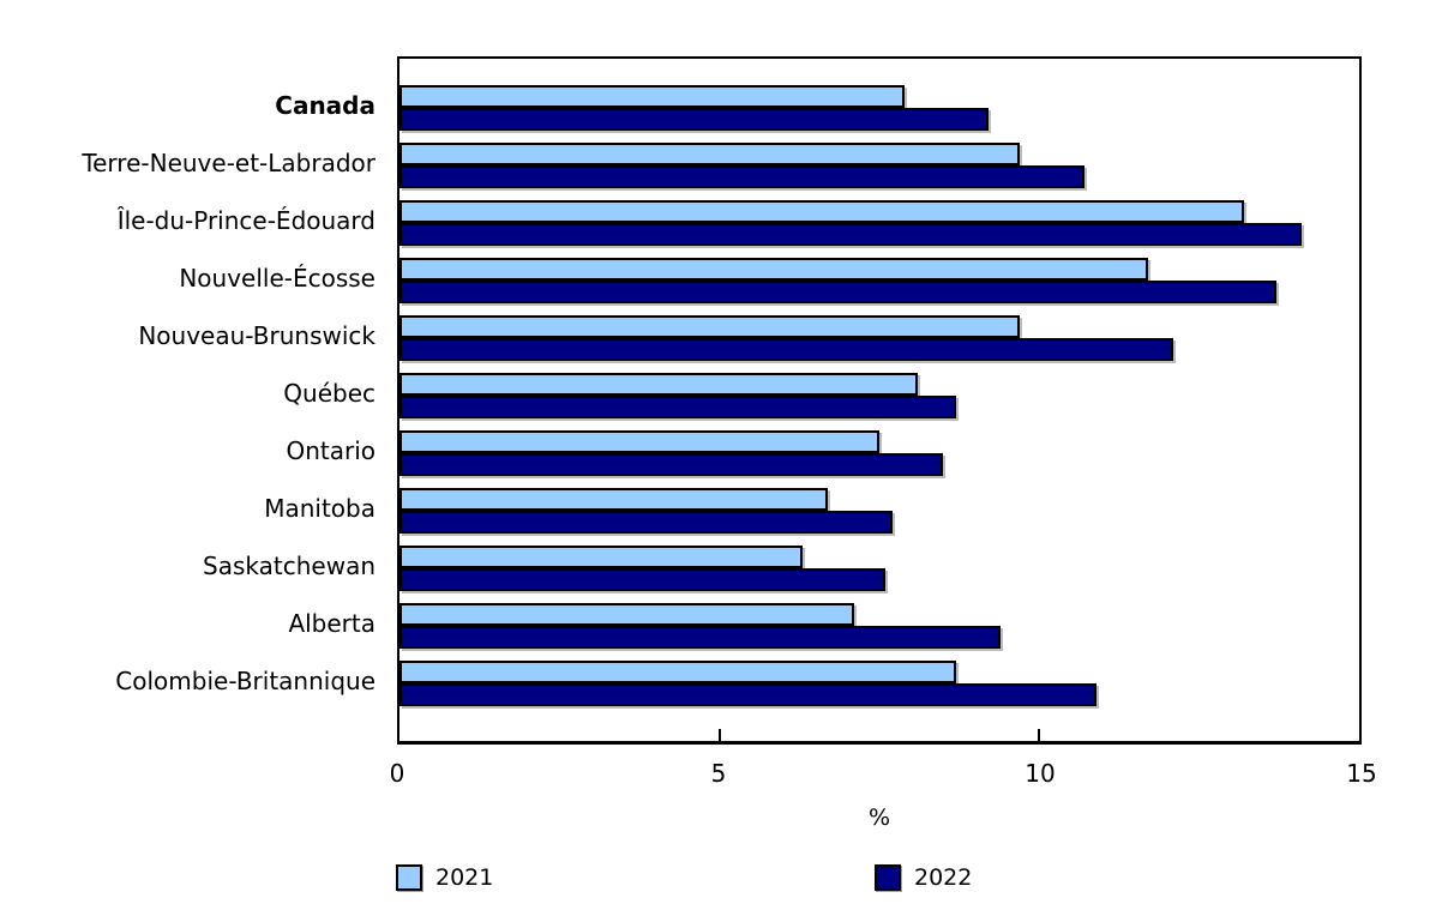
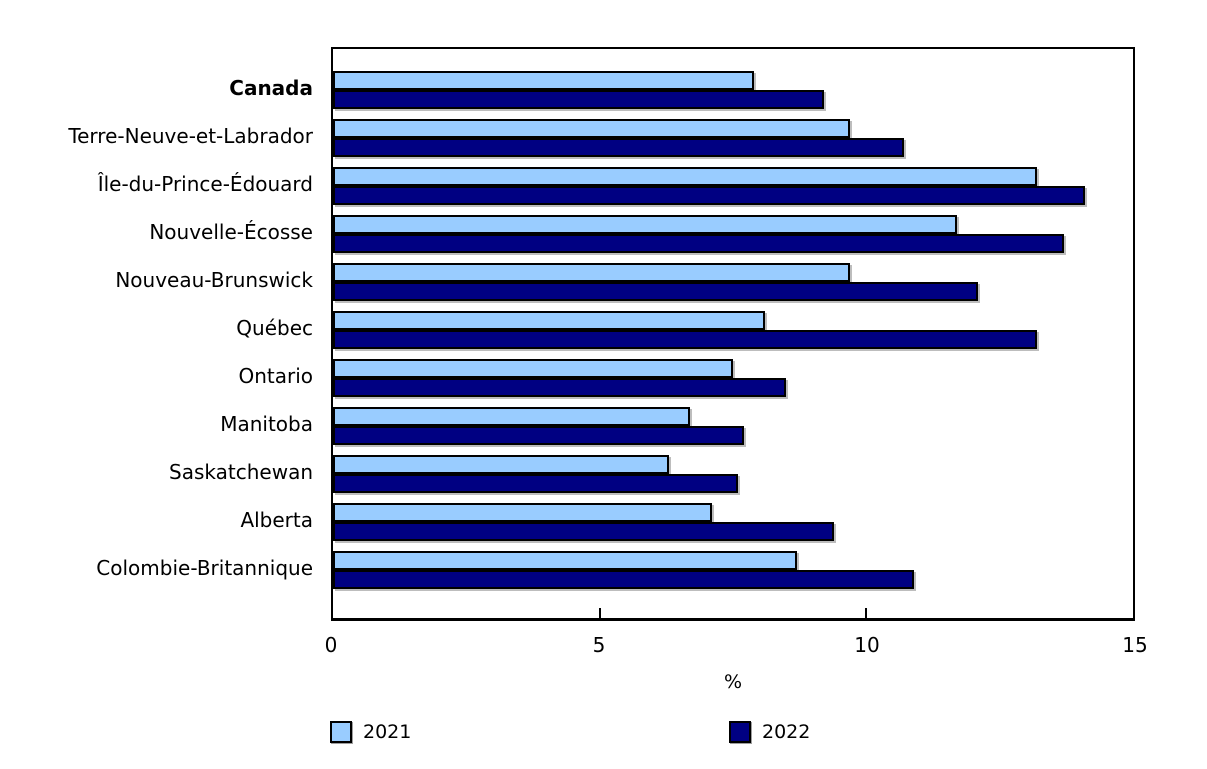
2022/Québec: 8.7 -> 13.2
